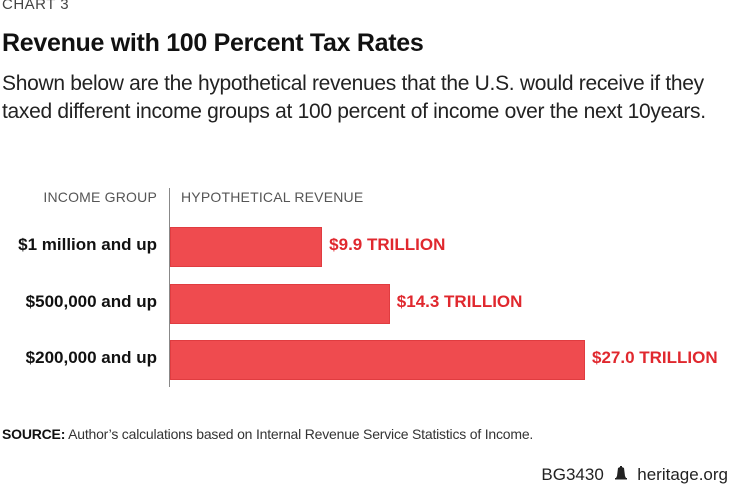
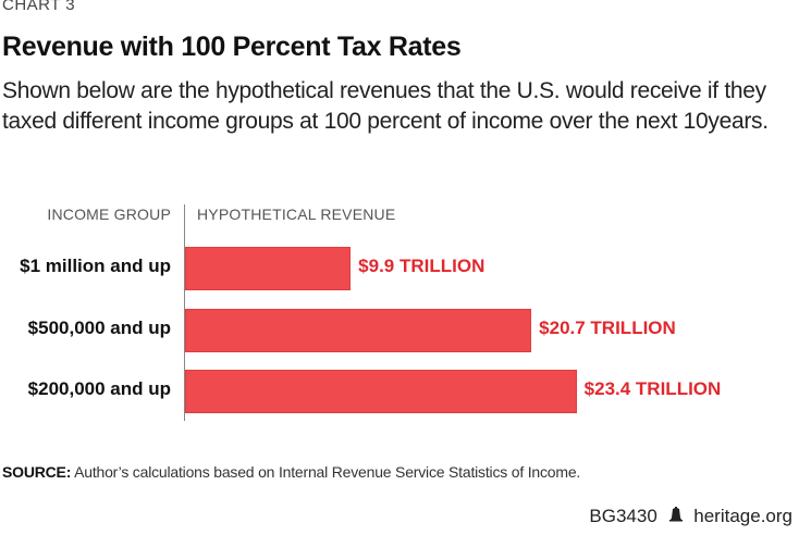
$500,000 and up: $14.3 -> $20.7
$200,000 and up: $27.0 -> $23.4
